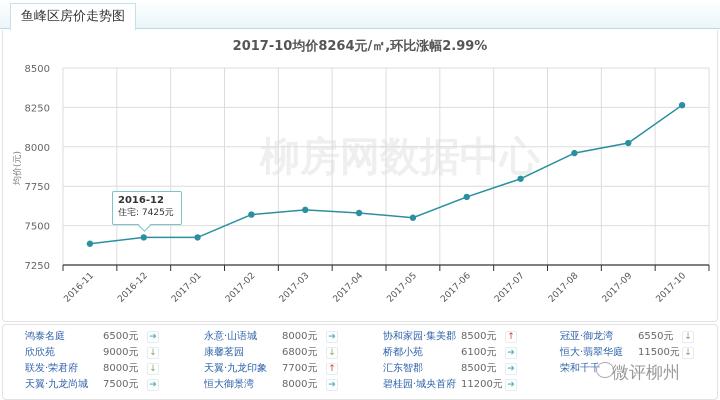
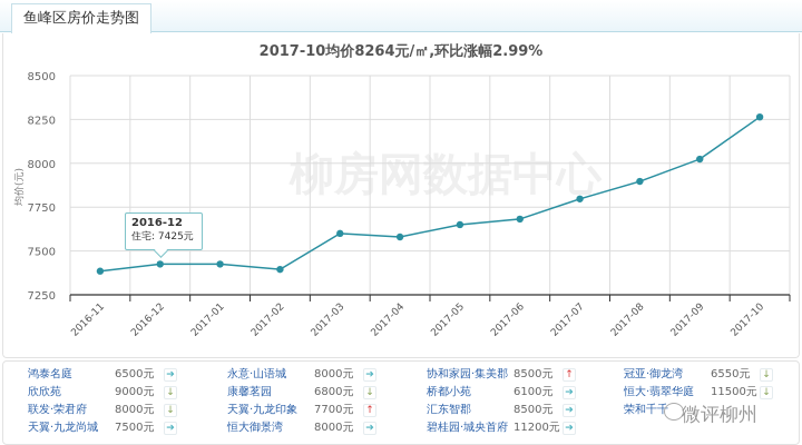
2017-02: 7570 -> 7400
2017-05: 7550 -> 7650
2017-08: 7960 -> 7900
